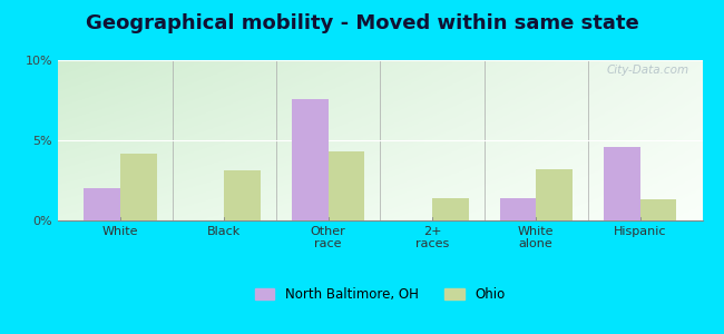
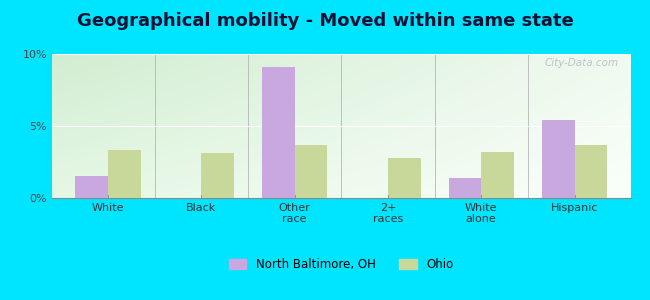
North Baltimore, OH/White: 2.0% -> 1.5%
Ohio/White: 4.2% -> 3.3%
North Baltimore, OH/Other race: 7.6% -> 9.1%
Ohio/Other race: 4.3% -> 3.7%
Ohio/2+ races: 1.4% -> 2.8%
North Baltimore, OH/Hispanic: 4.6% -> 5.4%
Ohio/Hispanic: 1.3% -> 3.7%
